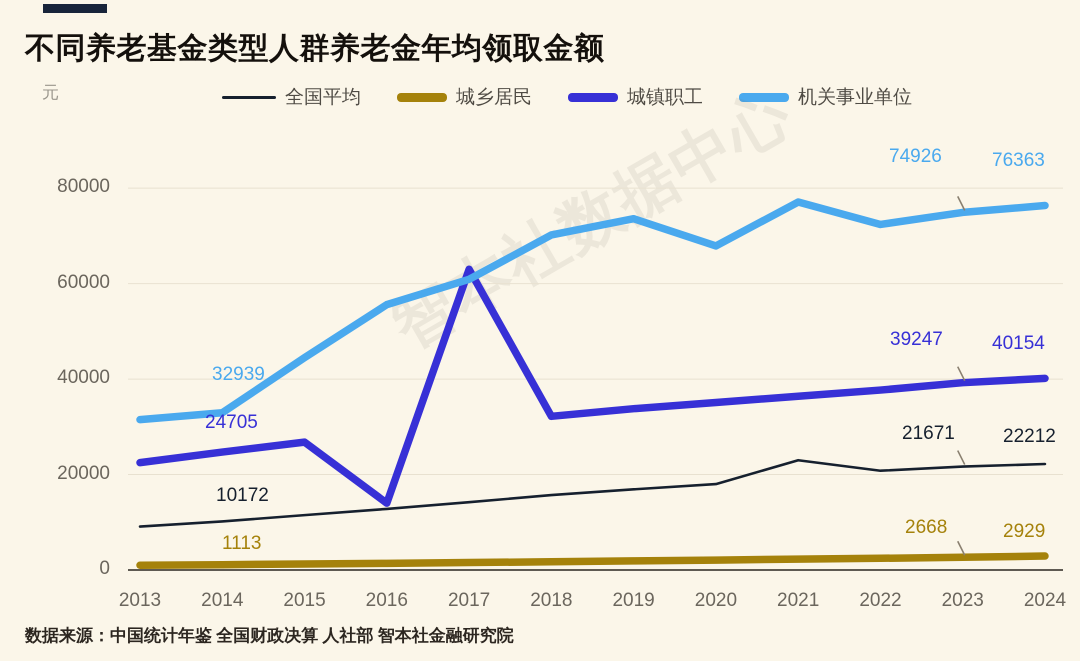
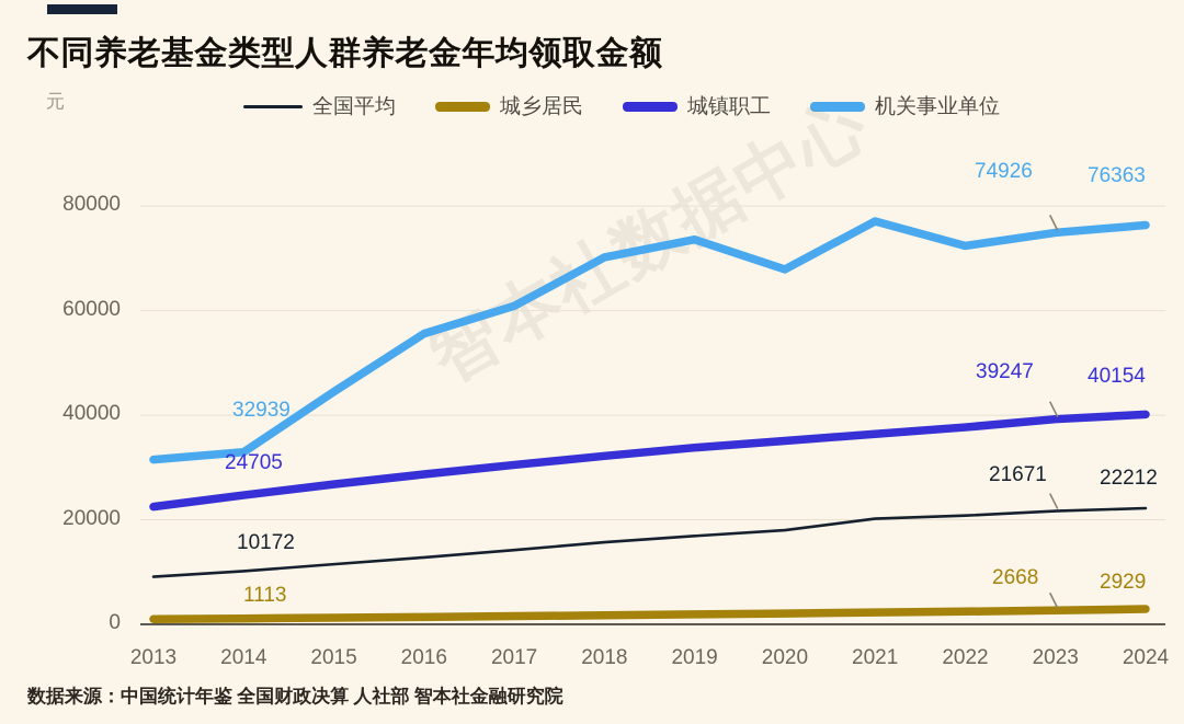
城镇职工/2016: 14000 -> 29000
城镇职工/2017: 63000 -> 30000
全国平均/2021: 23000 -> 20000
